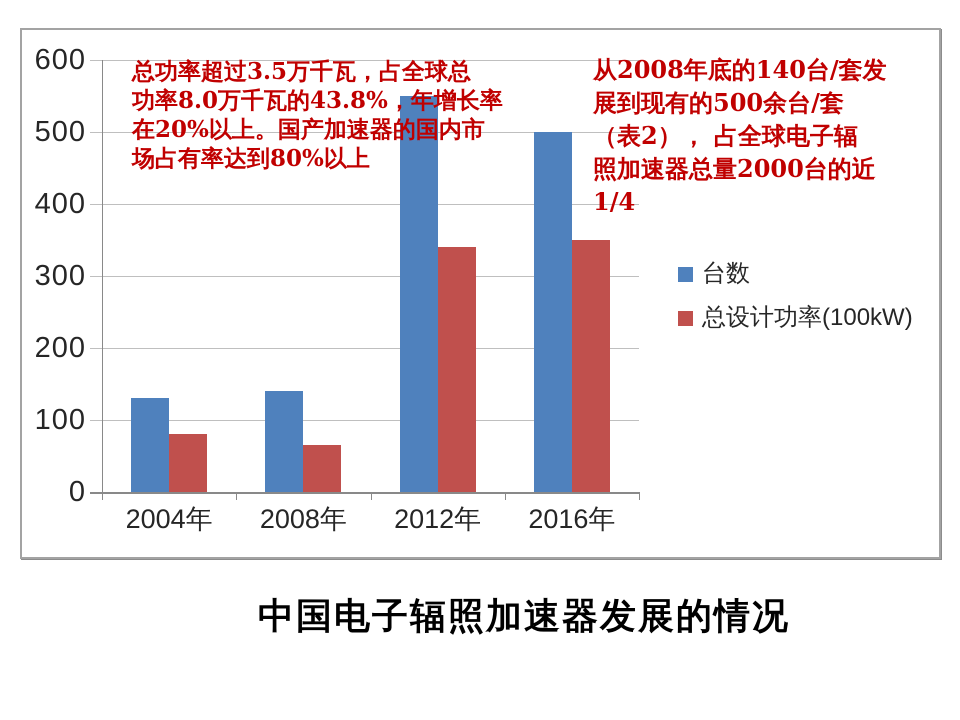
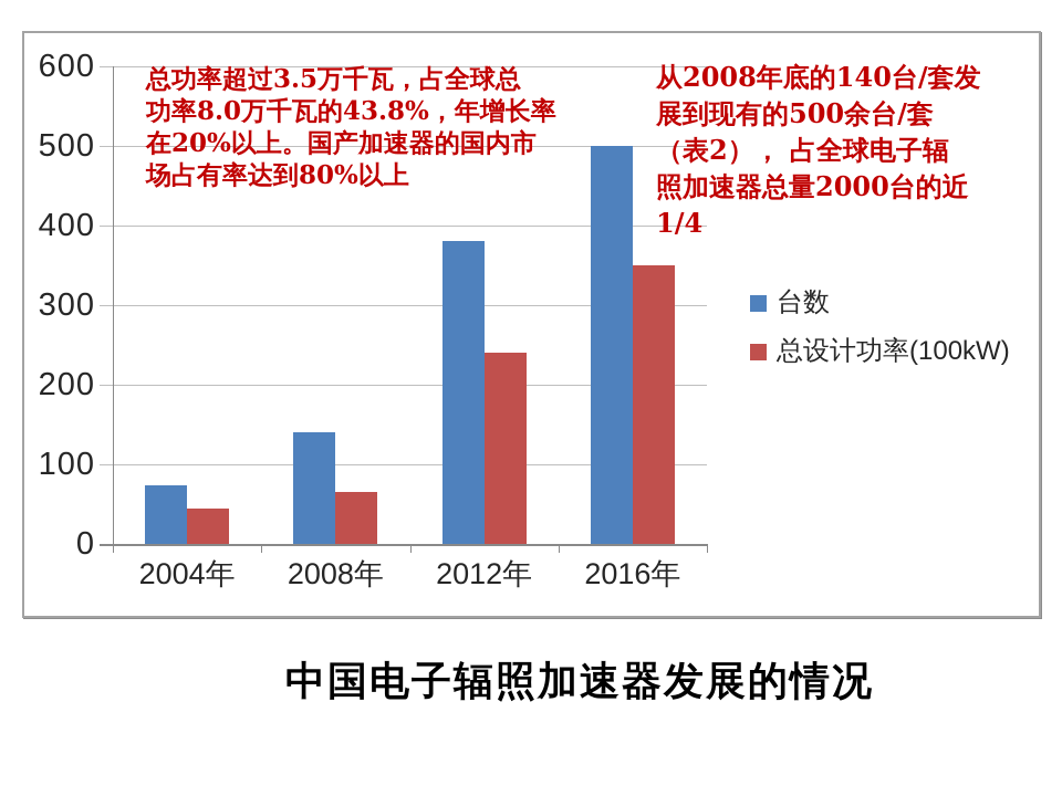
台数/2004年: 130 -> 70
总设计功率(100kW)/2004年: 80 -> 40
台数/2012年: 550 -> 380
总设计功率(100kW)/2012年: 340 -> 240
